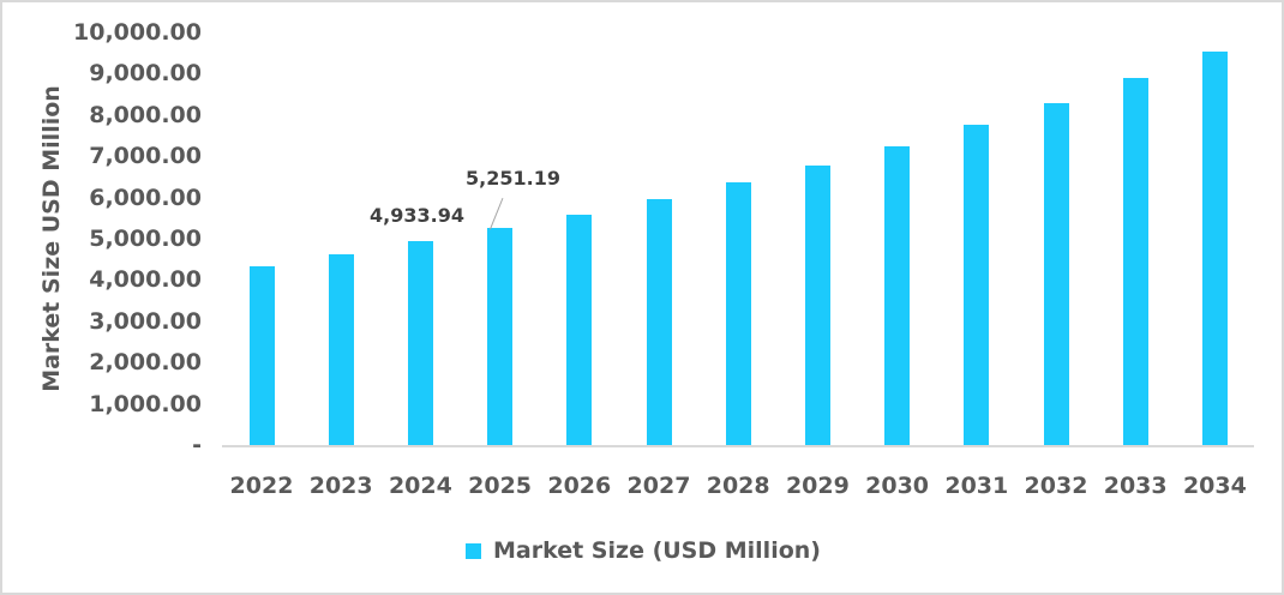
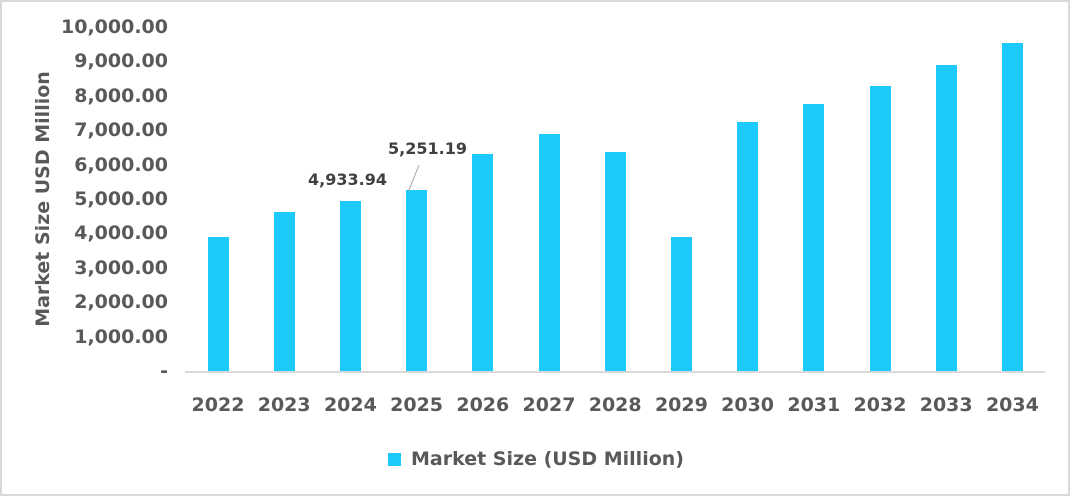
2022: 4300 -> 3900
2026: 5600 -> 6300
2027: 6000 -> 6900
2029: 6800 -> 3900
